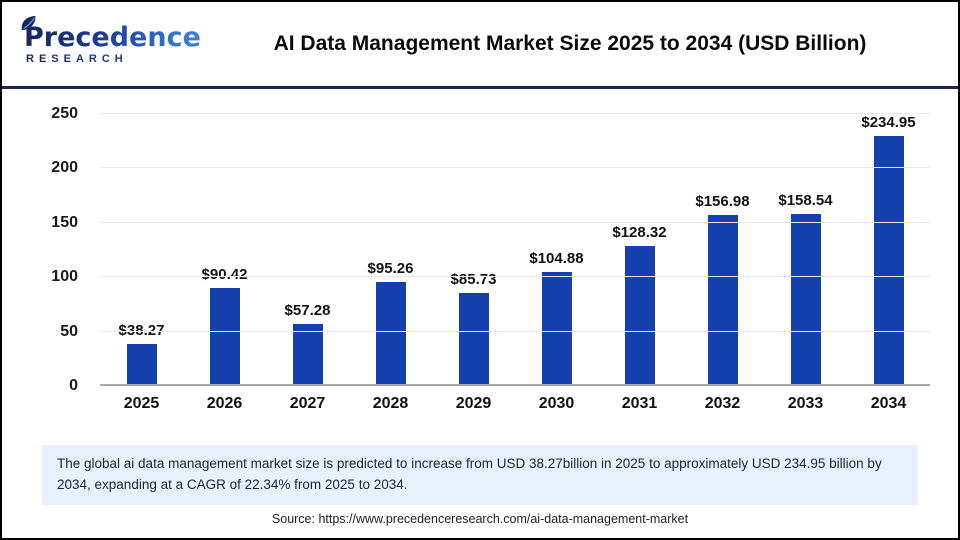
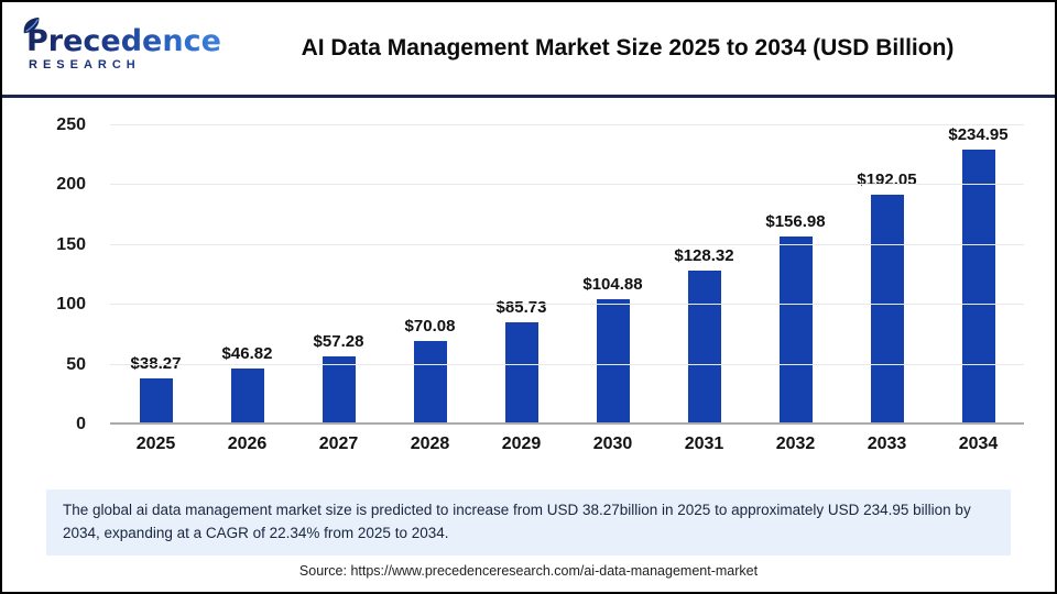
2026: $90.42 -> $46.82
2028: $95.26 -> $70.08
2033: $158.54 -> $192.05
